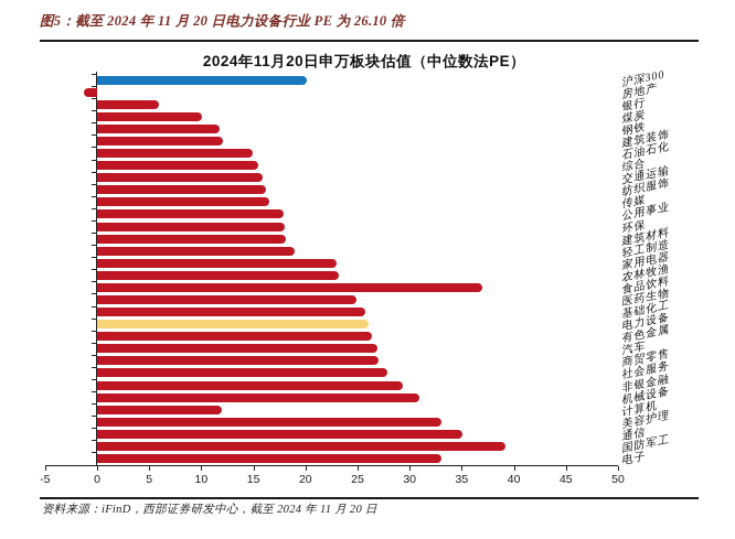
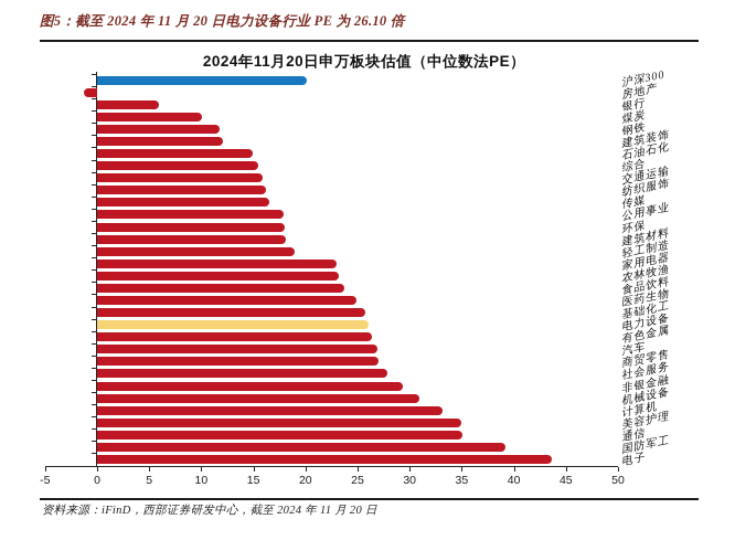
食品饮料: 37 -> 24
计算机: 12 -> 33
美容护理: 33 -> 35
电子: 33 -> 44
